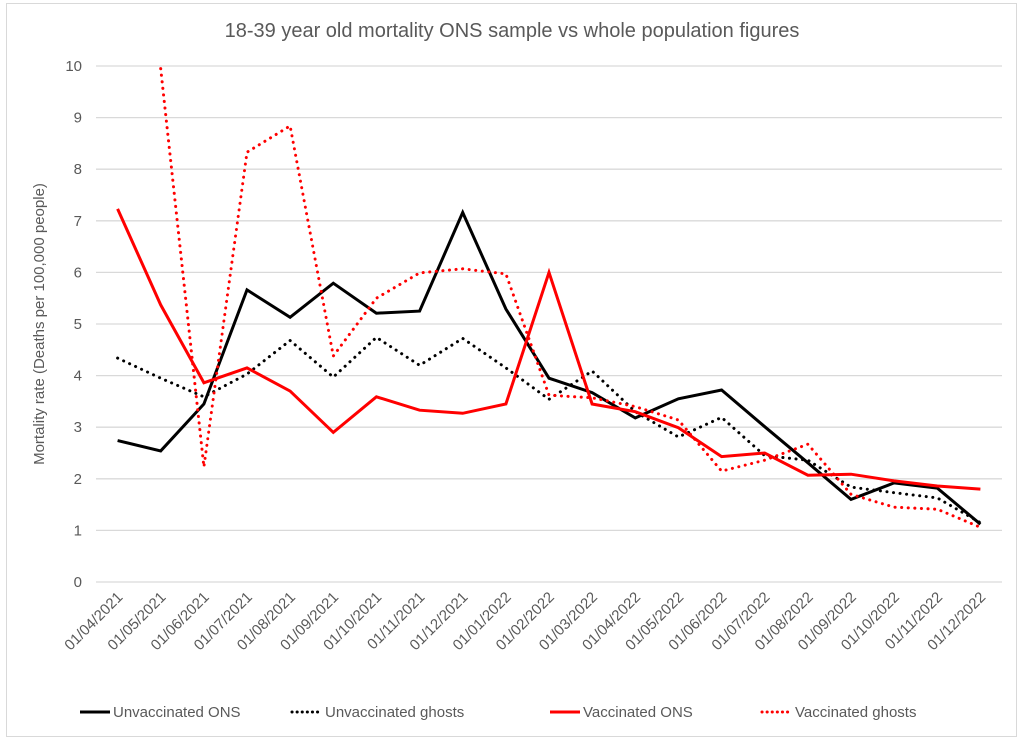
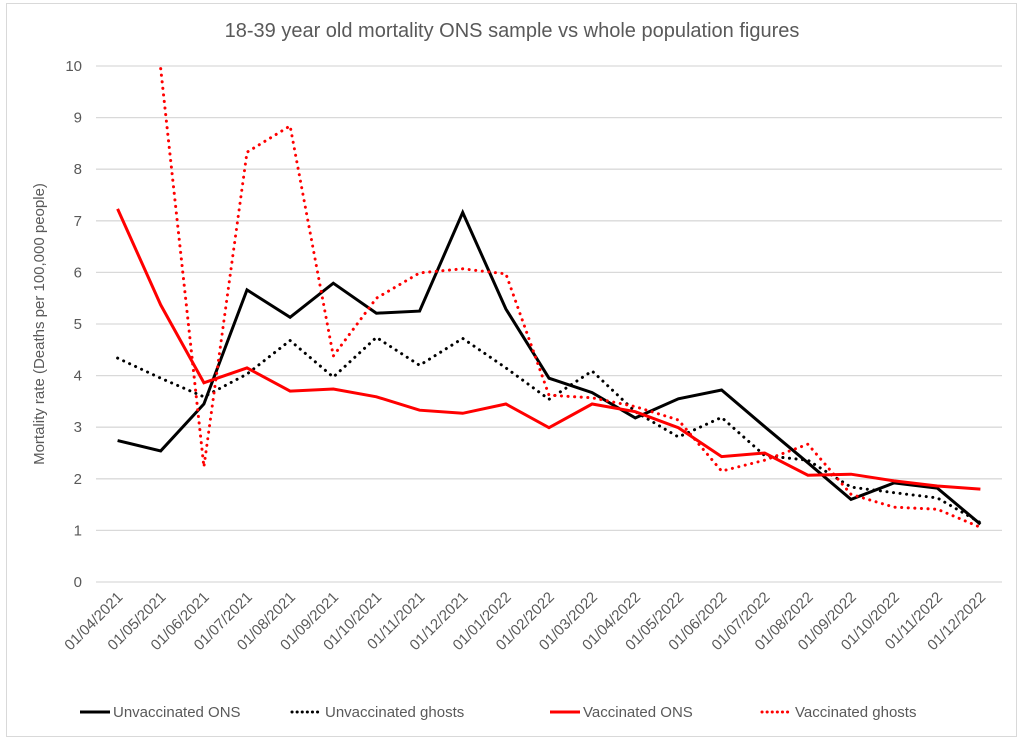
Vaccinated ONS/01/09/2021: 2.9 -> 3.7
Vaccinated ONS/01/02/2022: 6.0 -> 3.0
